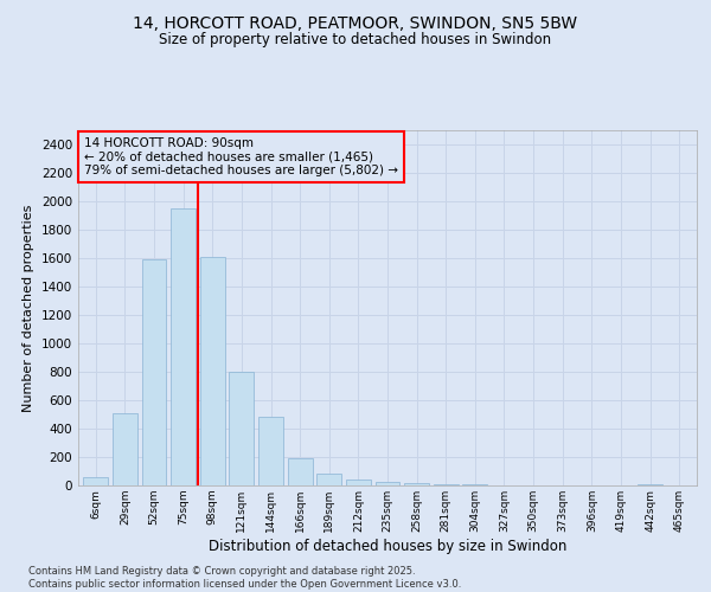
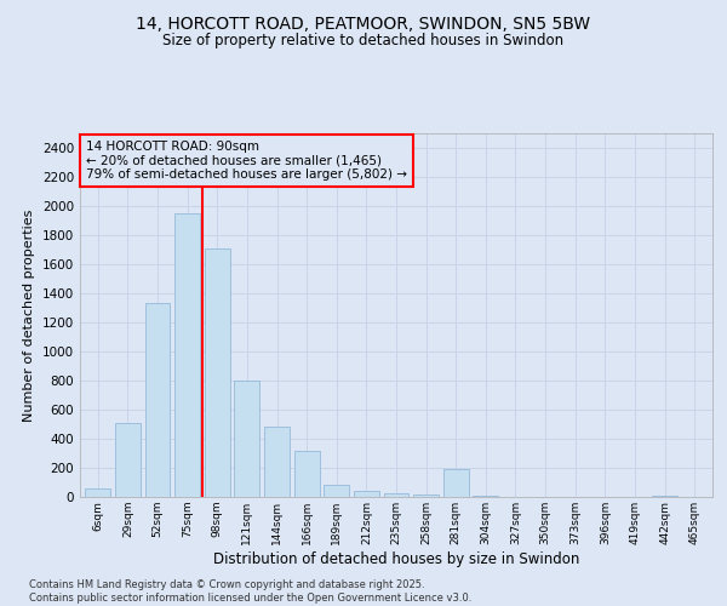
52sqm: 1590 -> 1330
98sqm: 1610 -> 1710
166sqm: 200 -> 320
281sqm: 10 -> 190
